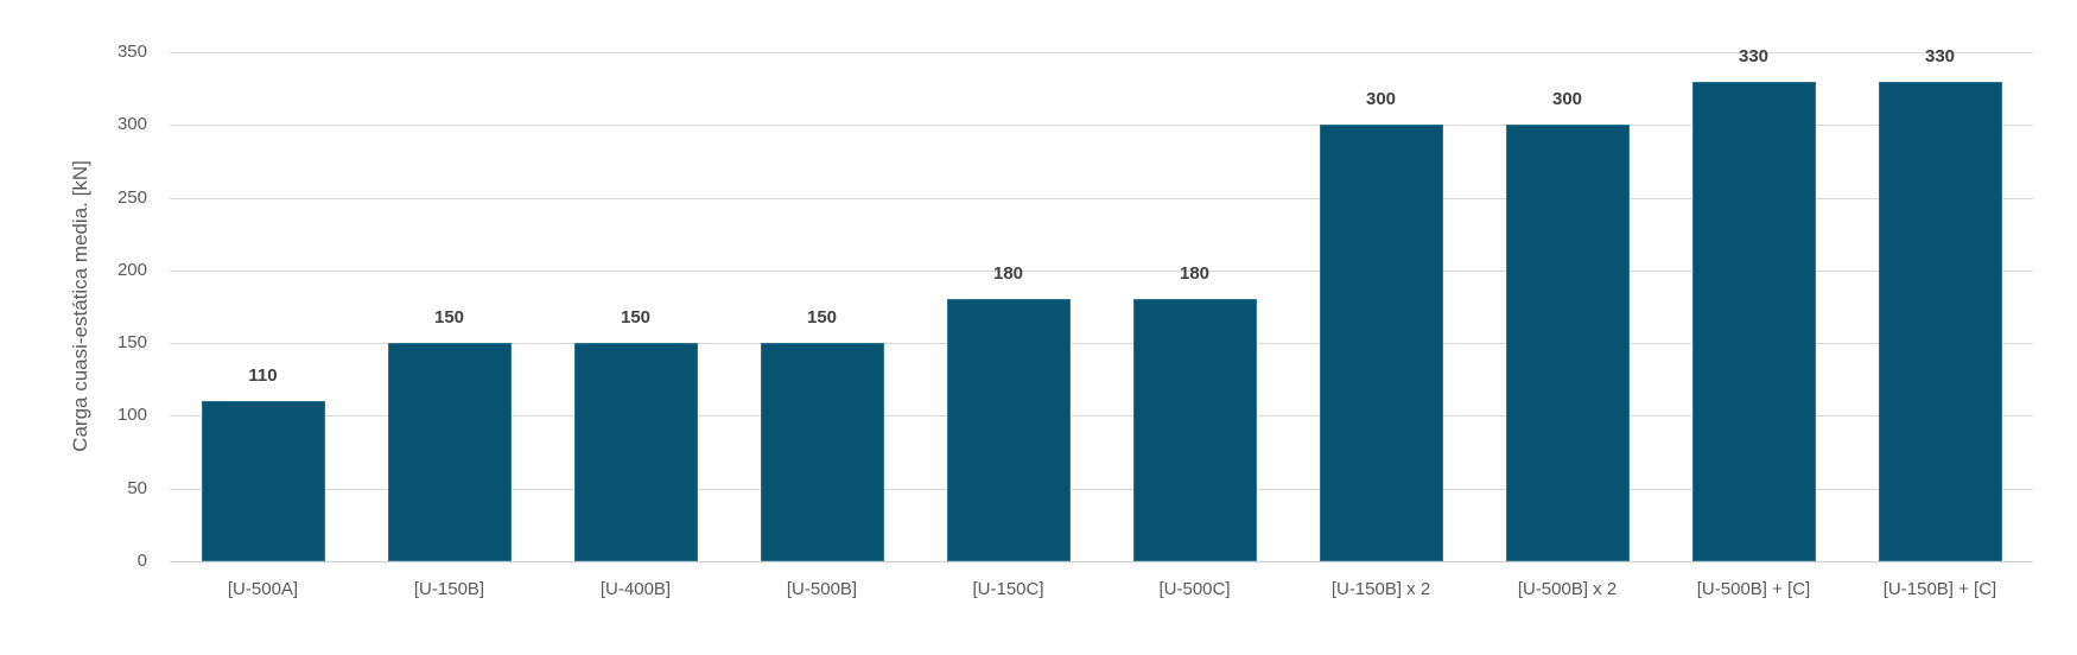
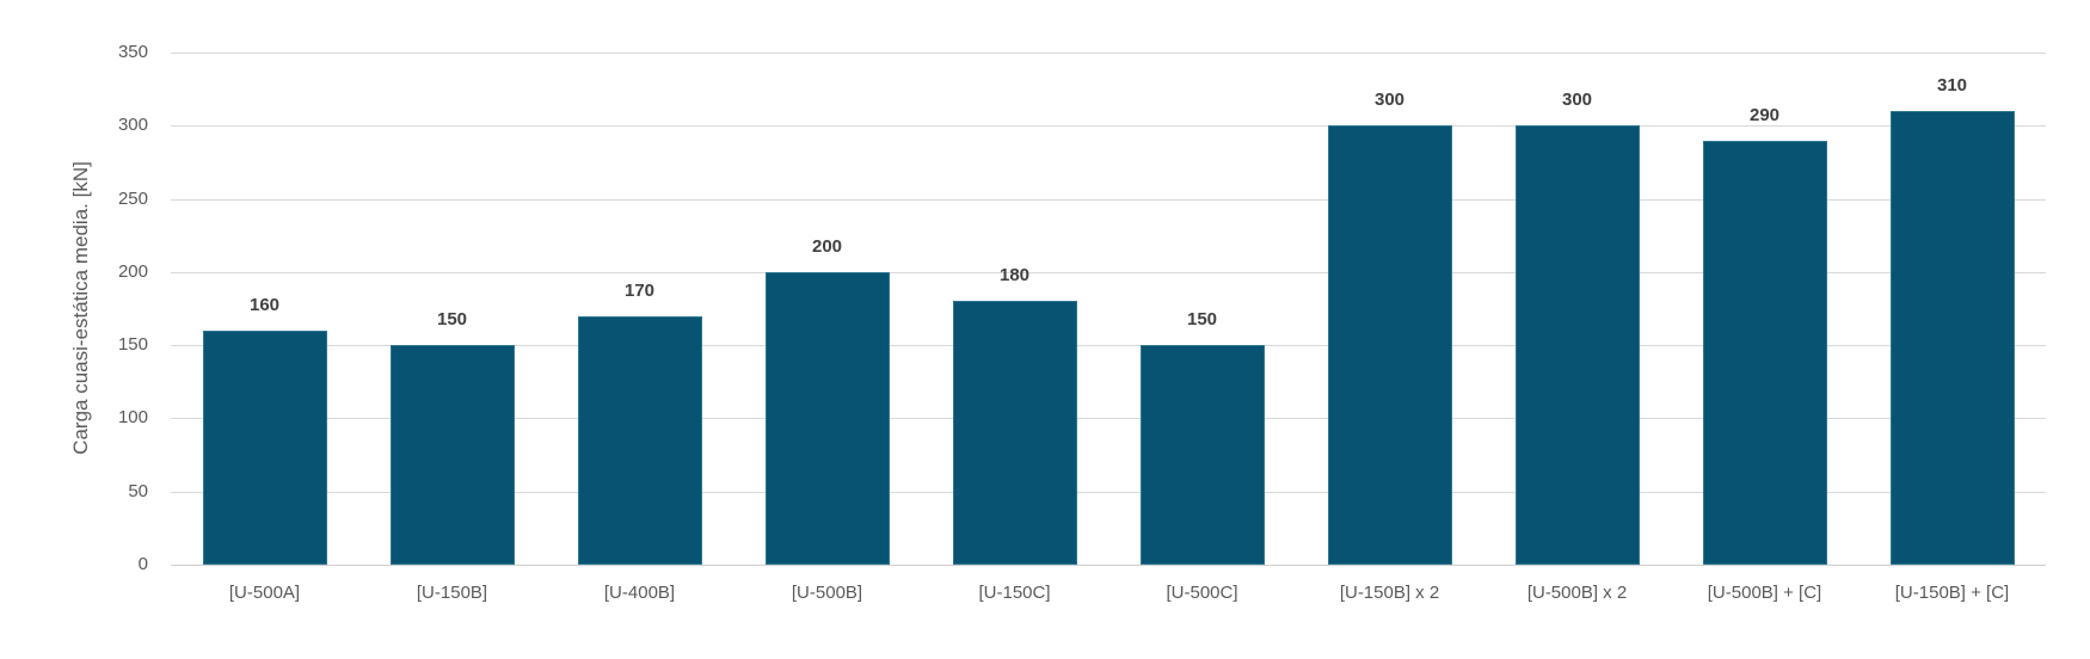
[U-500A]: 110 -> 160
[U-400B]: 150 -> 170
[U-500B]: 150 -> 200
[U-500C]: 180 -> 150
[U-500B] + [C]: 330 -> 290
[U-150B] + [C]: 330 -> 310
